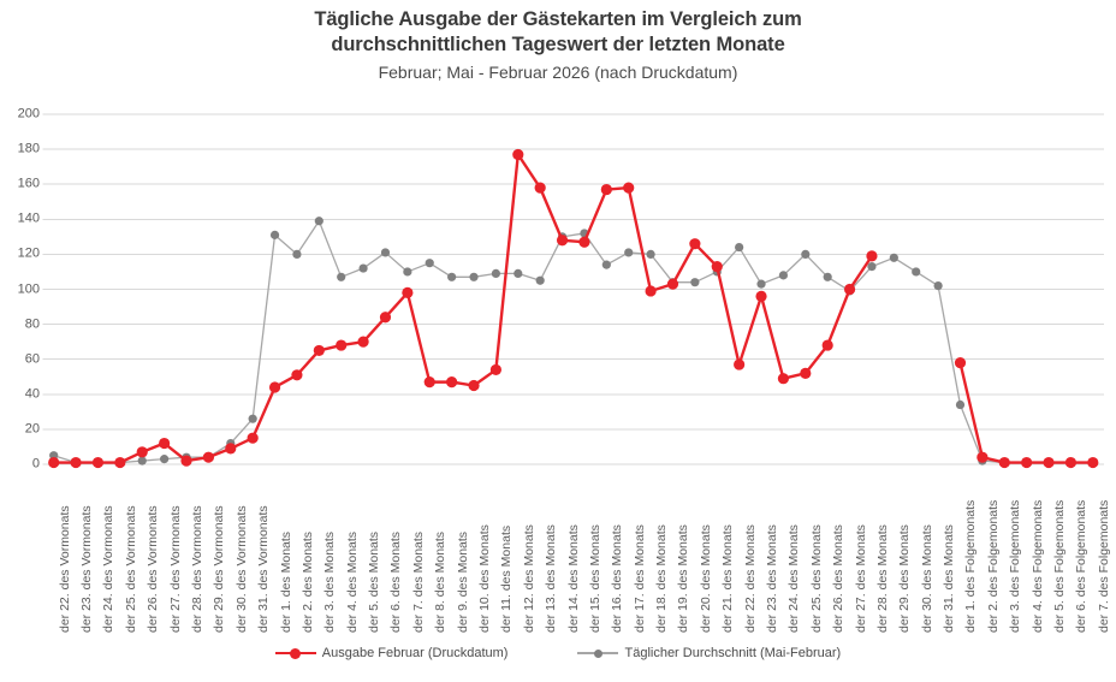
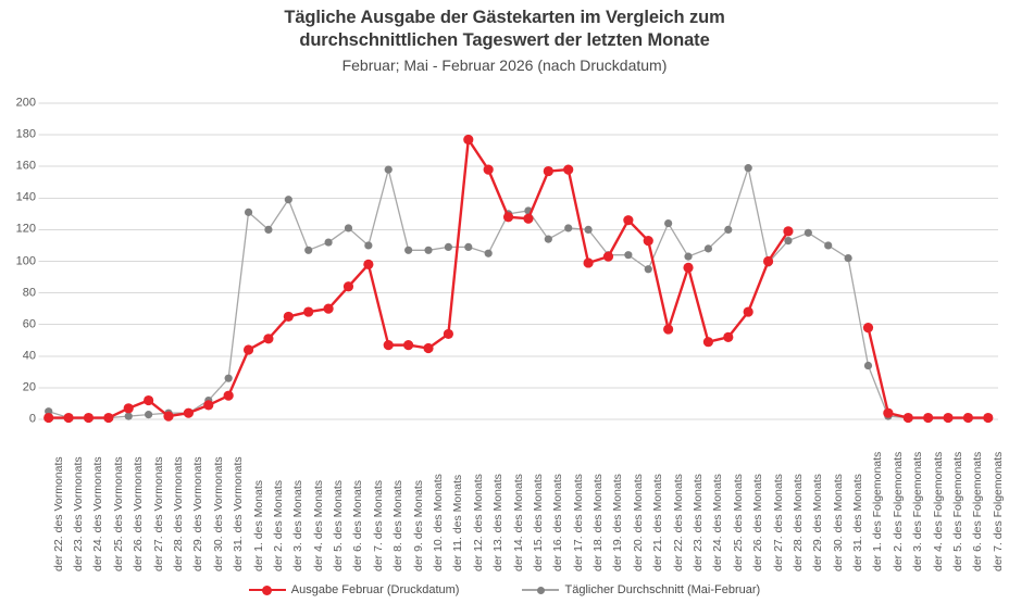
Täglicher Durchschnitt (Mai-Februar)/der 8. des Monats: 115 -> 158
Täglicher Durchschnitt (Mai-Februar)/der 21. des Monats: 110 -> 95
Täglicher Durchschnitt (Mai-Februar)/der 26. des Monats: 107 -> 159
